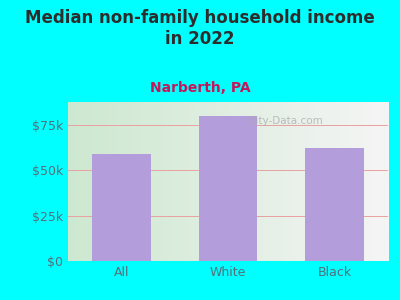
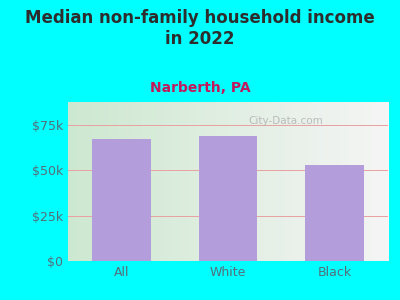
All: $59k -> $67k
White: $80k -> $69k
Black: $62k -> $53k
